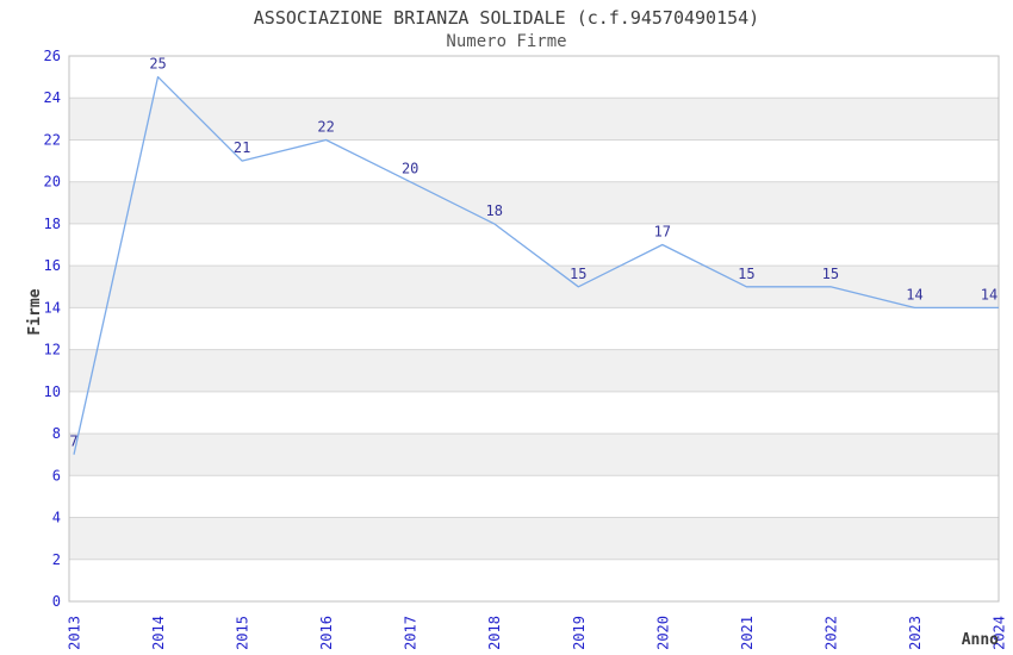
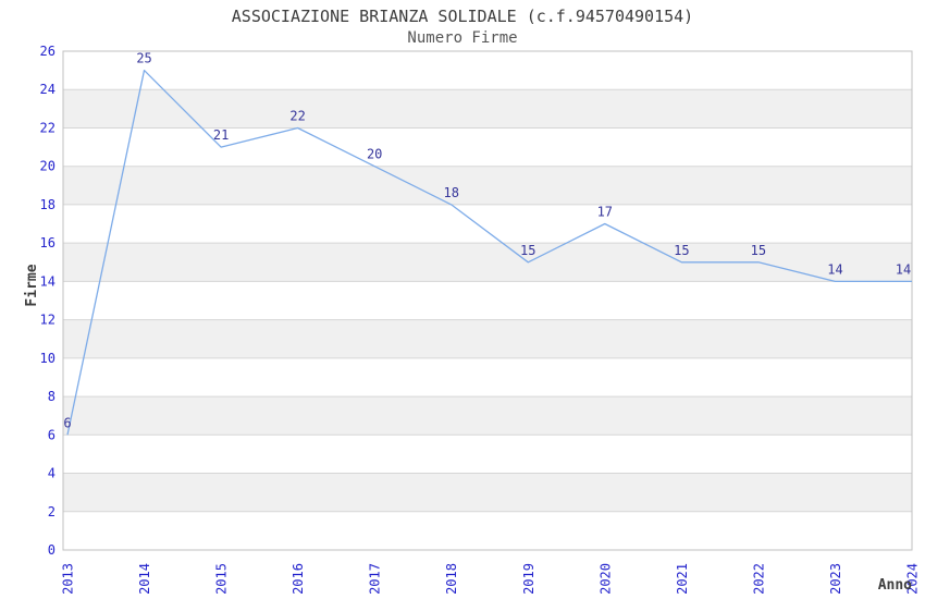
2013: 7 -> 6
